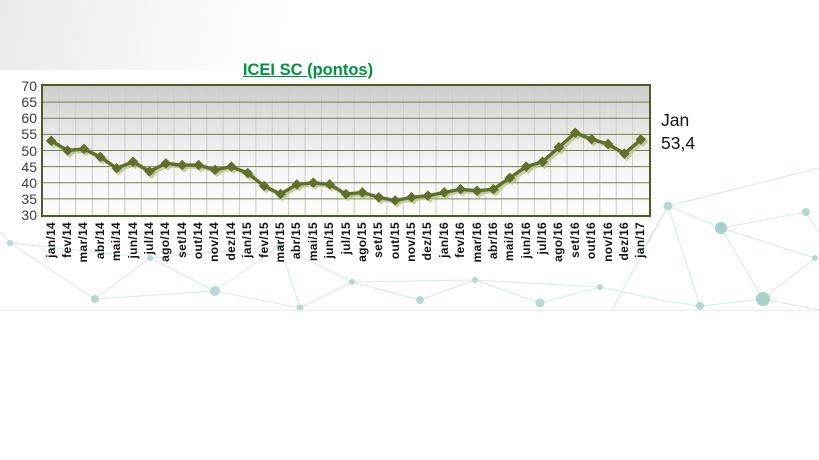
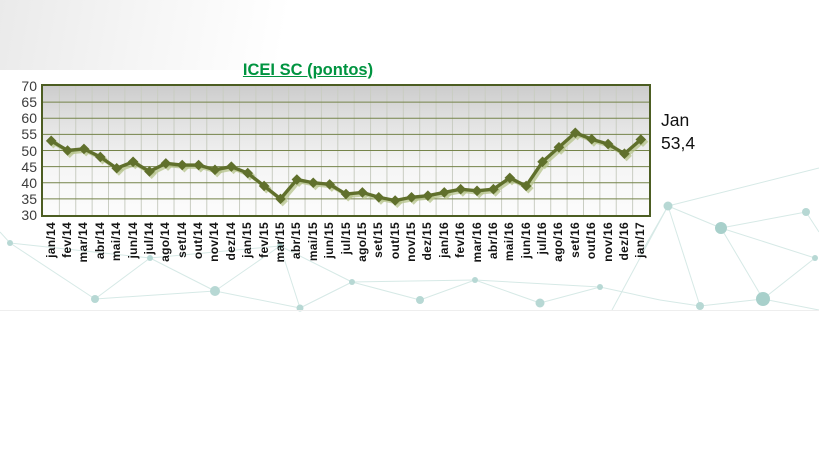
mar/15: 36 -> 35
abr/15: 40 -> 41
jun/16: 45 -> 39
